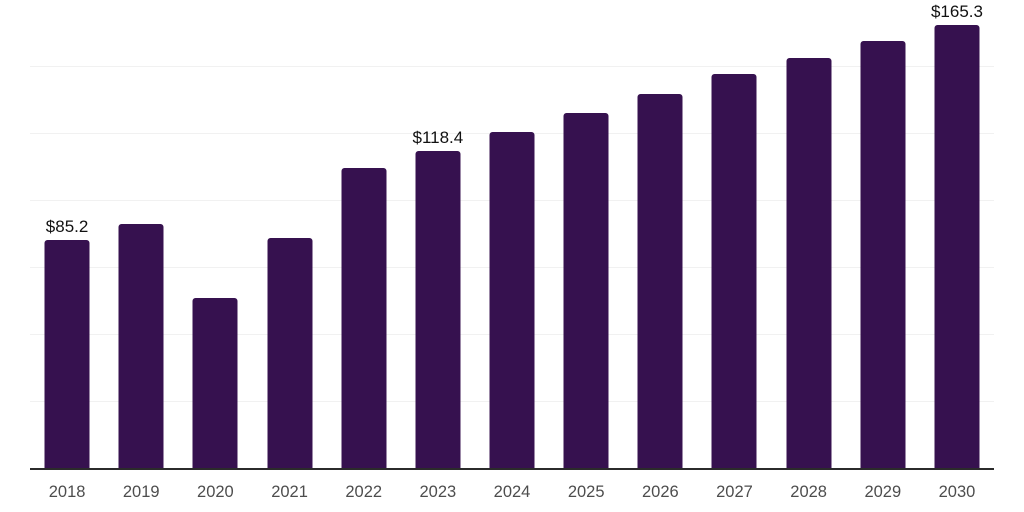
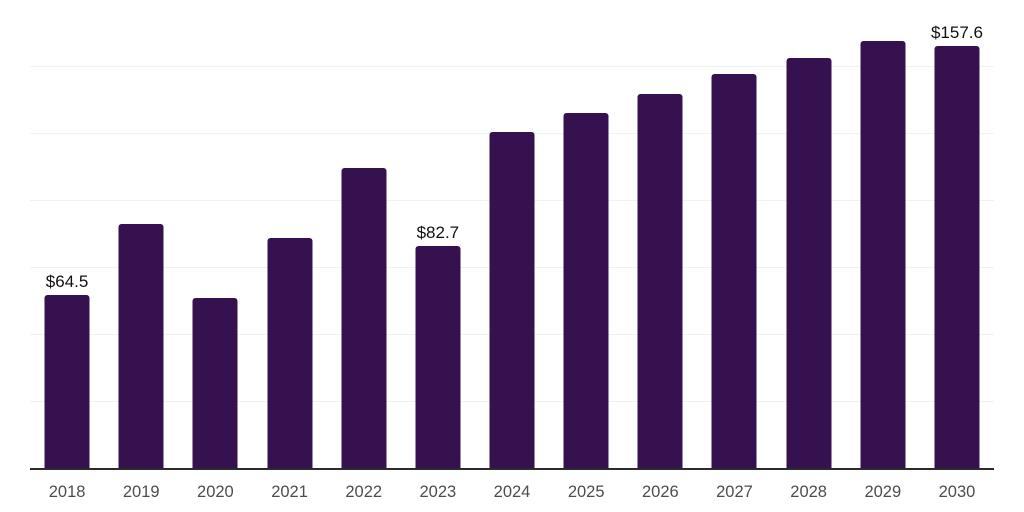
2018: $85.2 -> $64.5
2023: $118.4 -> $82.7
2030: $165.3 -> $157.6
